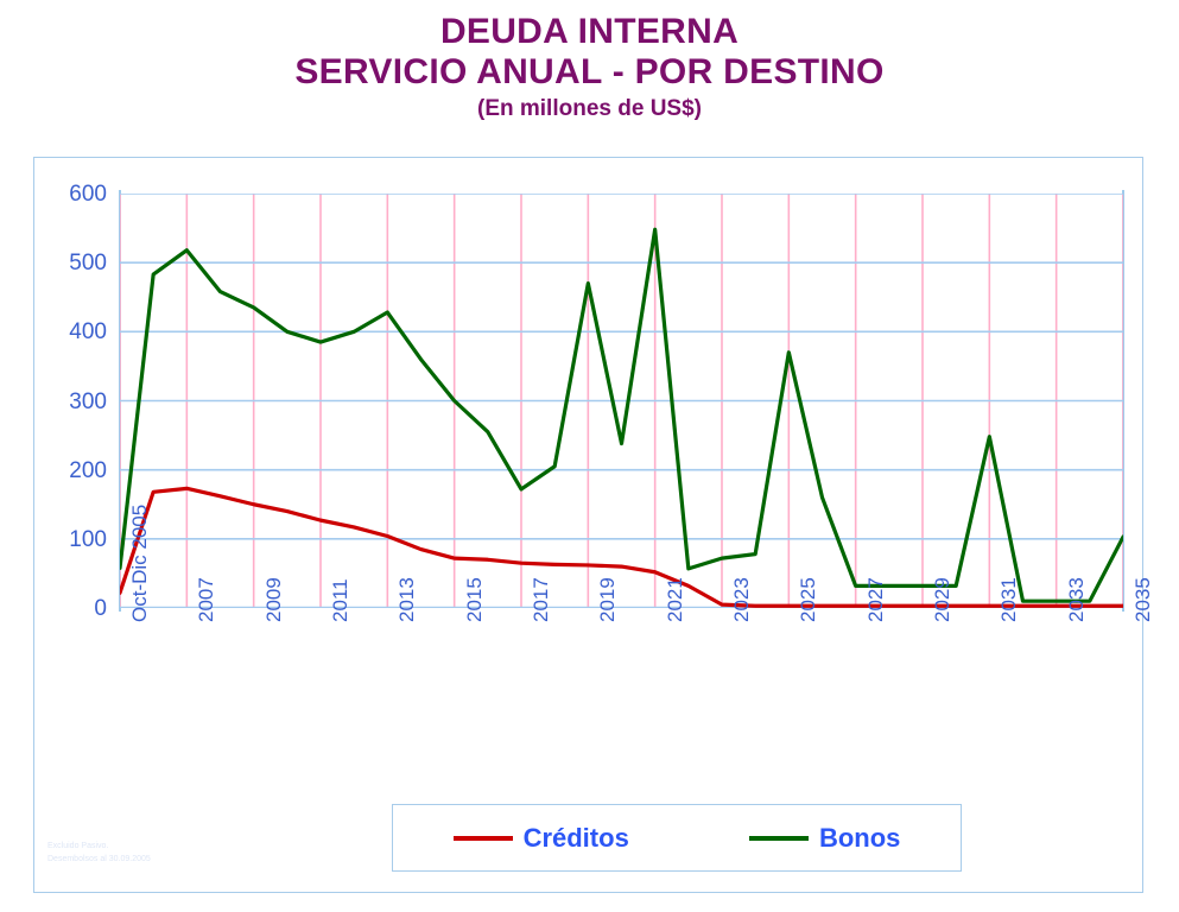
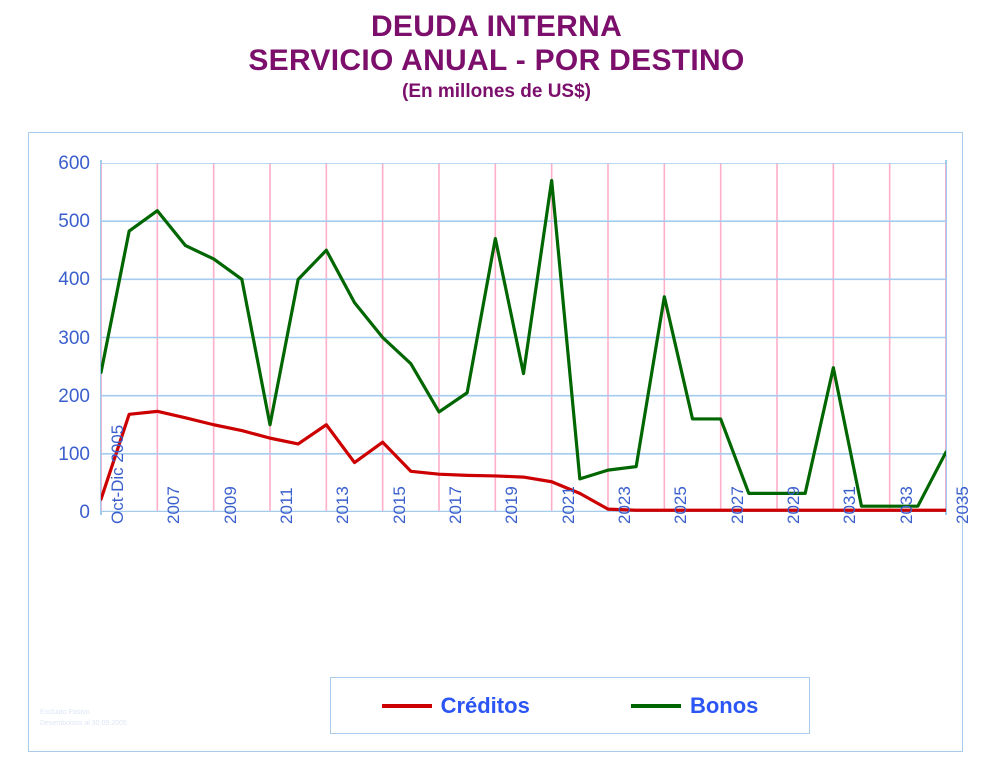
Bonos/Oct-Dic 2005: 60 -> 240
Bonos/2011: 380 -> 150
Créditos/2013: 100 -> 150
Bonos/2013: 430 -> 450
Créditos/2015: 70 -> 120
Bonos/2021: 550 -> 570
Bonos/2027: 30 -> 160
